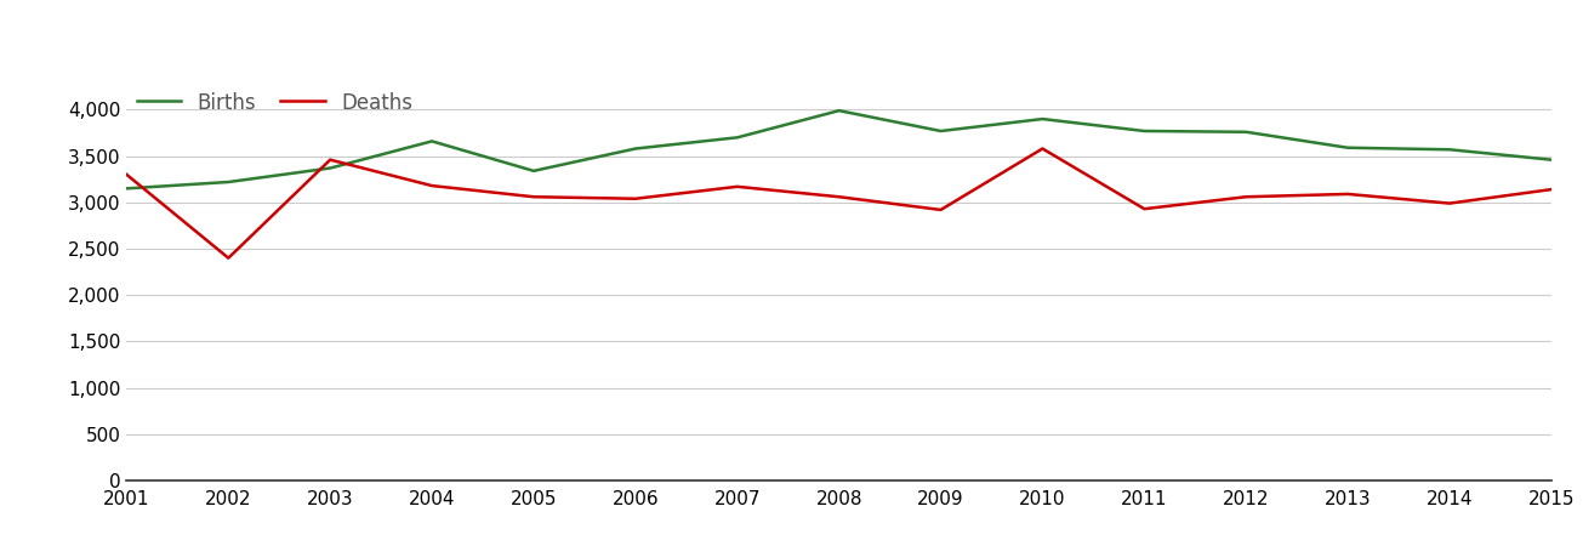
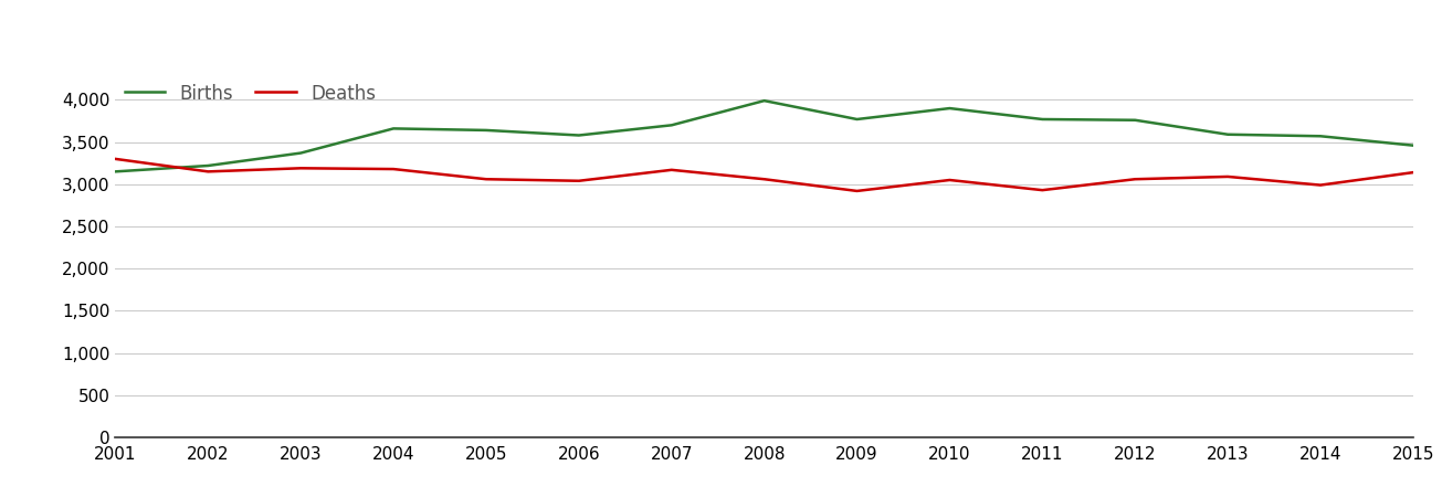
Deaths/2002: 2,400 -> 3,150
Deaths/2003: 3,460 -> 3,190
Births/2005: 3,340 -> 3,640
Deaths/2010: 3,580 -> 3,050
